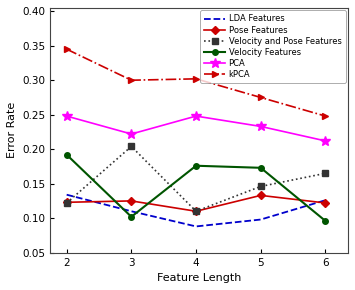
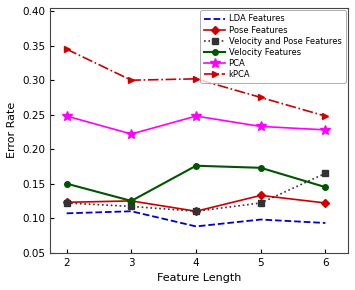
LDA Features/2: 0.134 -> 0.107
Velocity Features/2: 0.192 -> 0.150
Velocity and Pose Features/3: 0.204 -> 0.117
Velocity Features/3: 0.102 -> 0.125
Velocity and Pose Features/5: 0.146 -> 0.122
LDA Features/6: 0.126 -> 0.093
Velocity Features/6: 0.096 -> 0.145
PCA/6: 0.212 -> 0.228
